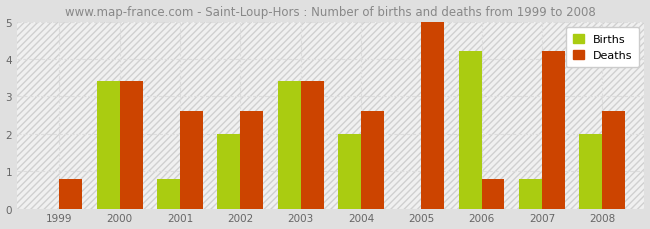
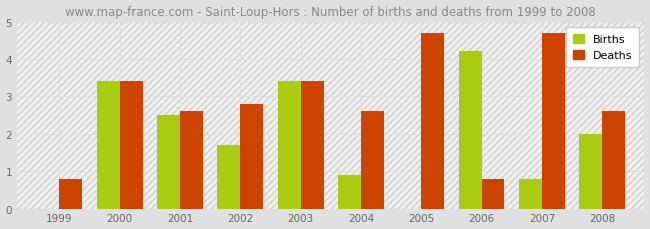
Births/2001: 0.8 -> 2.5
Births/2002: 2.0 -> 1.7
Deaths/2002: 2.6 -> 2.8
Births/2004: 2.0 -> 0.9
Deaths/2005: 5.0 -> 4.7
Deaths/2007: 4.2 -> 4.7
